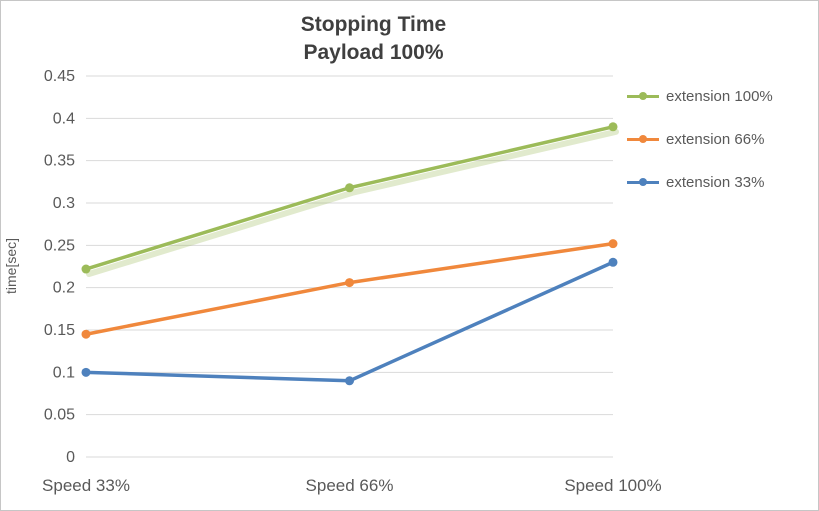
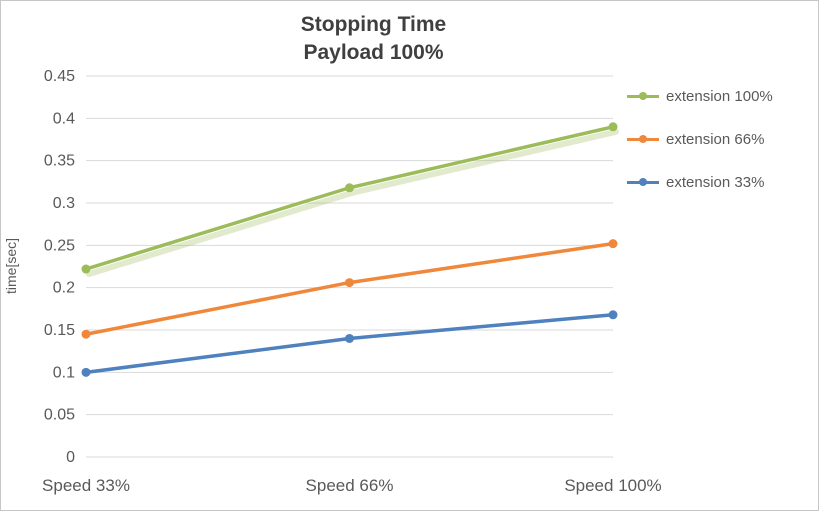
extension 33%/Speed 66%: 0.09 -> 0.14
extension 33%/Speed 100%: 0.23 -> 0.17
